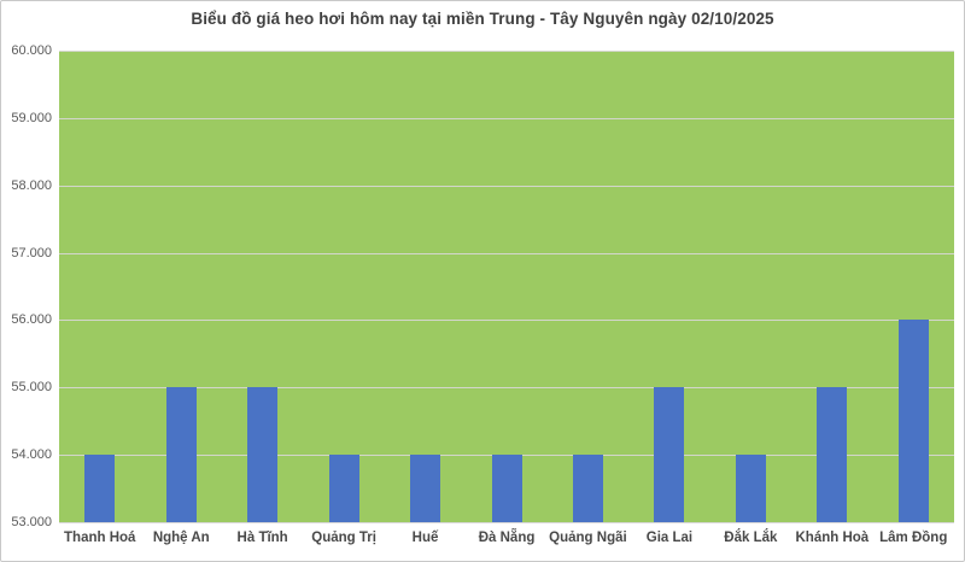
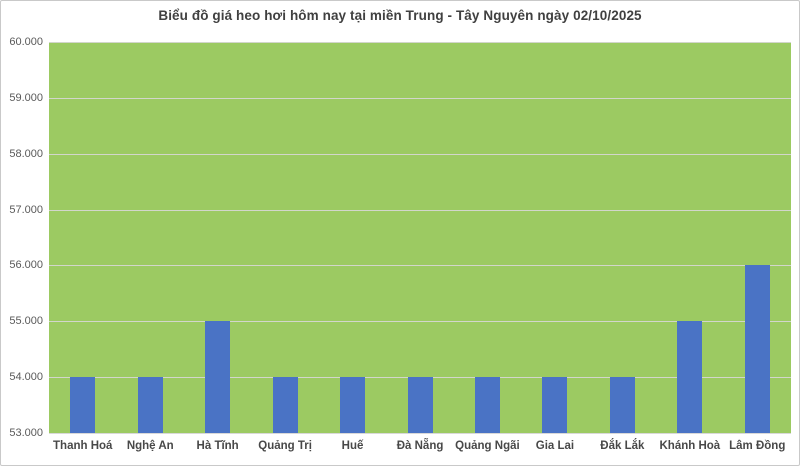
Nghệ An: 55000 -> 54000
Gia Lai: 55000 -> 54000
